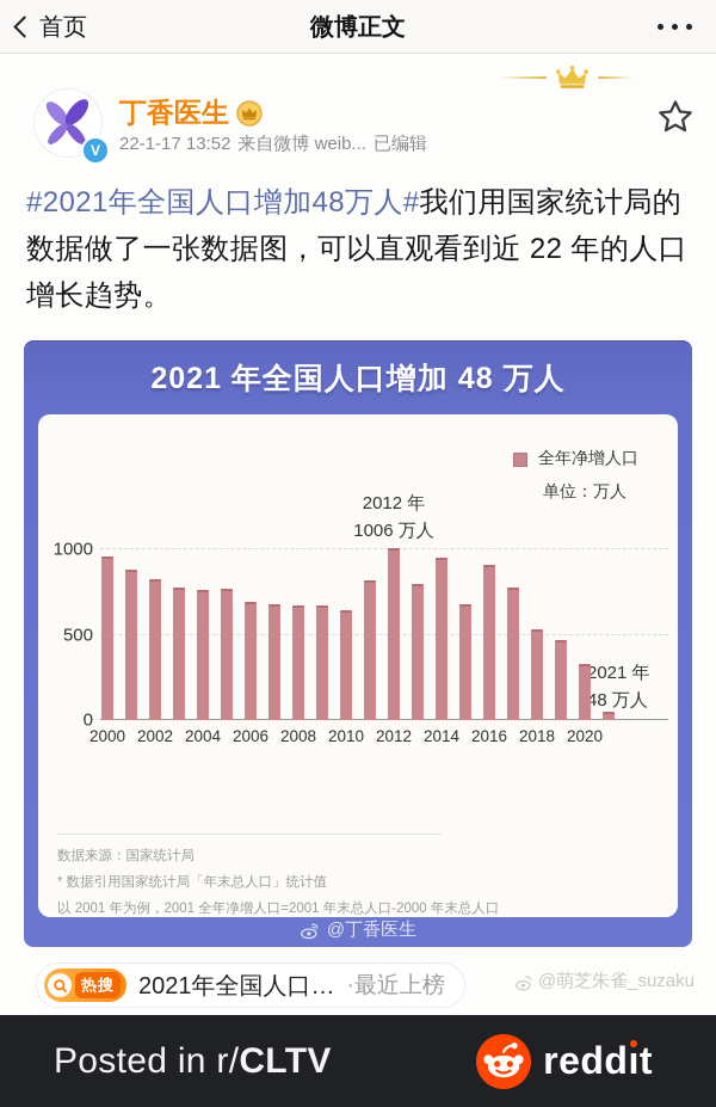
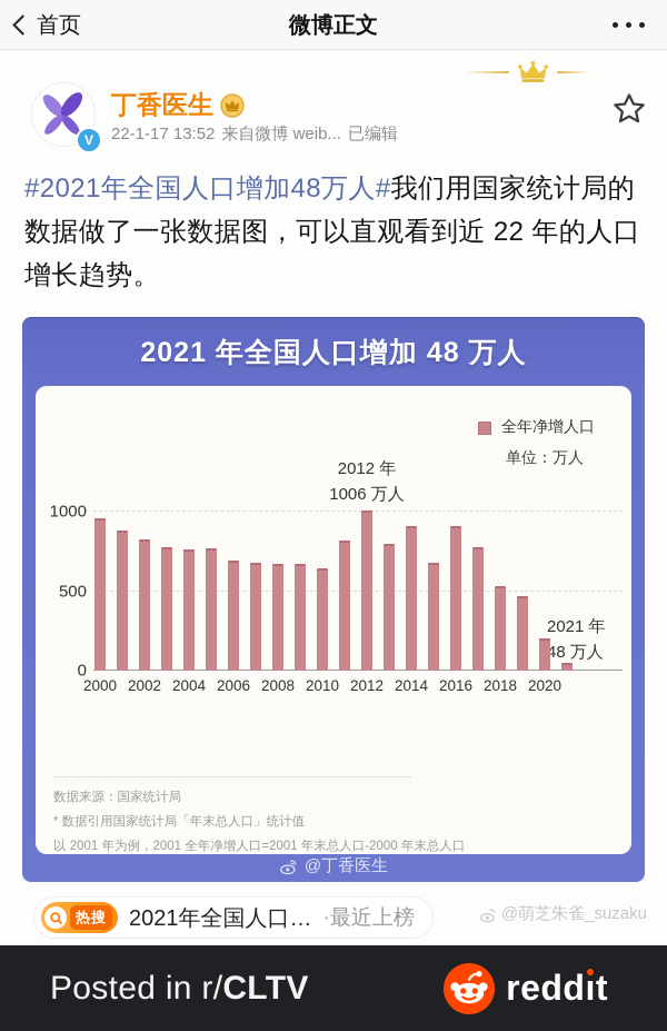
2014: 950 -> 910
2020: 330 -> 200
